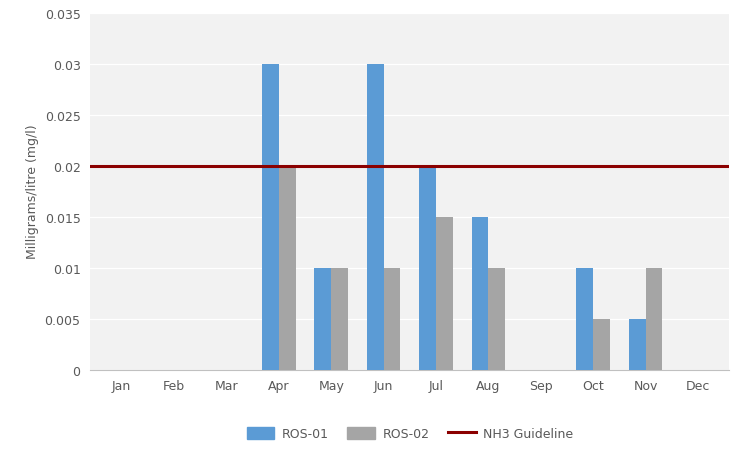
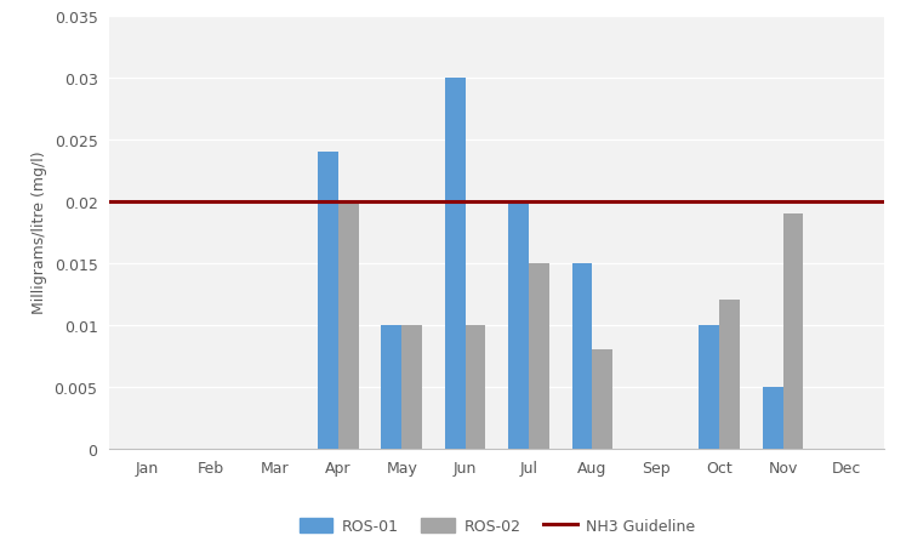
ROS-01/Apr: 0.030 -> 0.024
ROS-02/Aug: 0.010 -> 0.008
ROS-02/Oct: 0.005 -> 0.012
ROS-02/Nov: 0.010 -> 0.019
